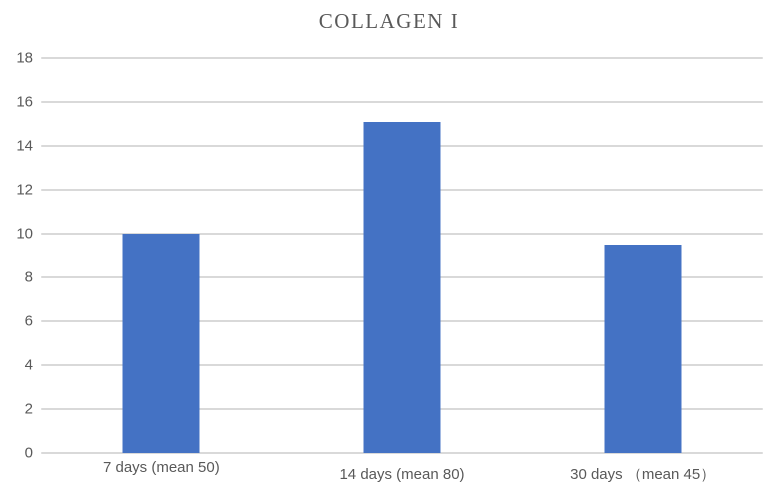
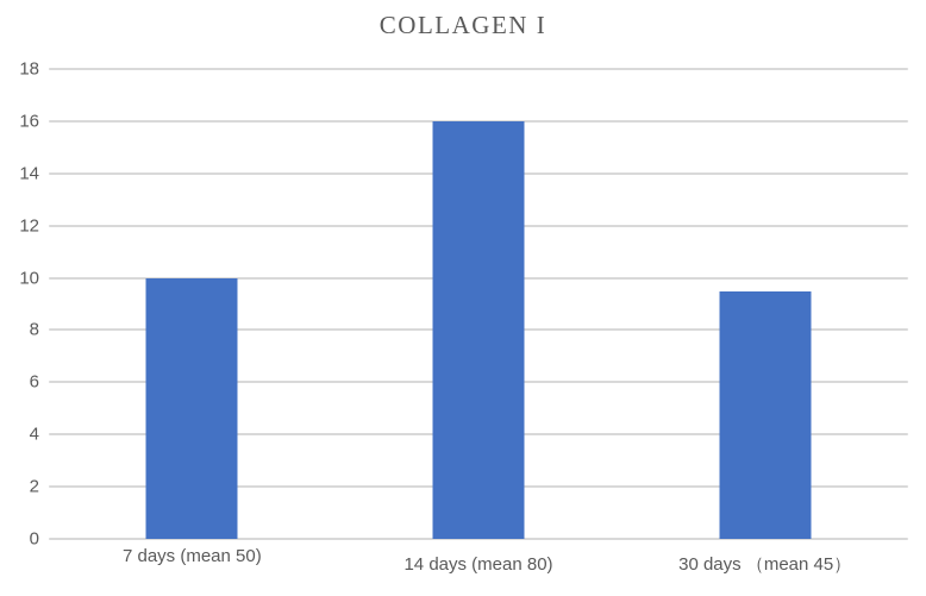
14 days (mean 80): 15.1 -> 16.0
